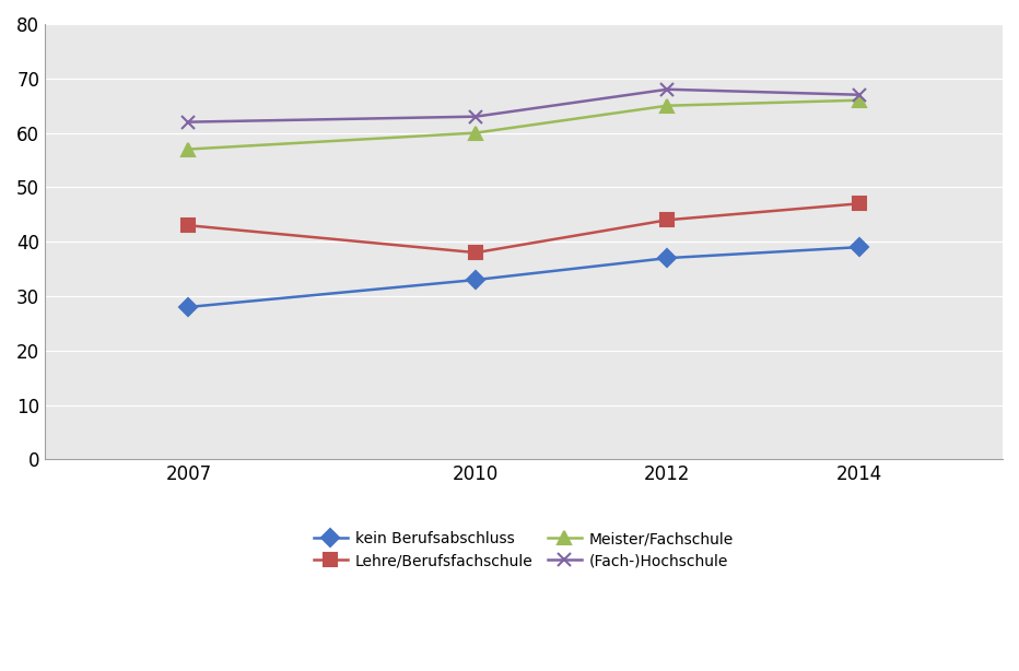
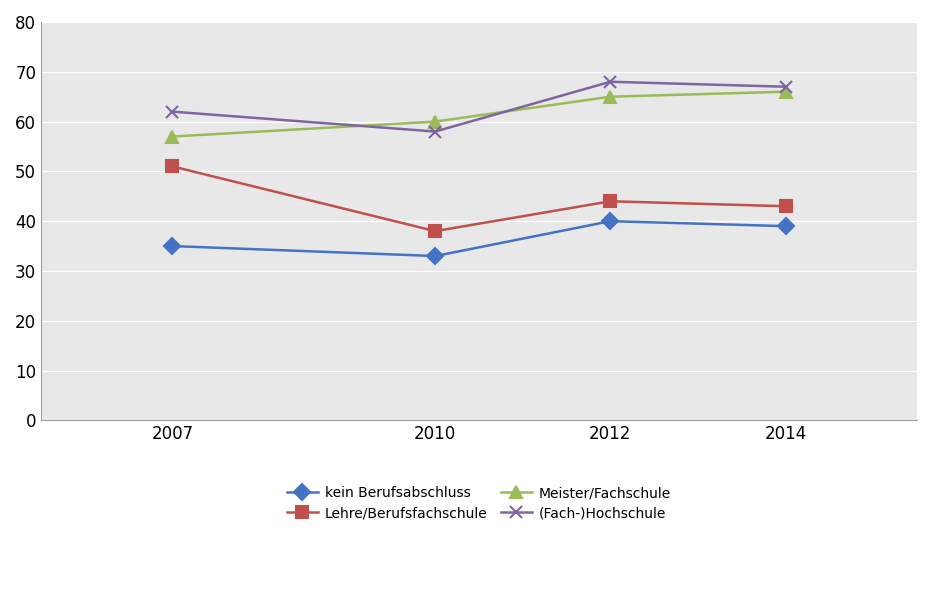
kein Berufsabschluss/2007: 28 -> 35
Lehre/Berufsfachschule/2007: 43 -> 51
(Fach-)Hochschule/2010: 63 -> 58
kein Berufsabschluss/2012: 37 -> 40
Lehre/Berufsfachschule/2014: 47 -> 43
